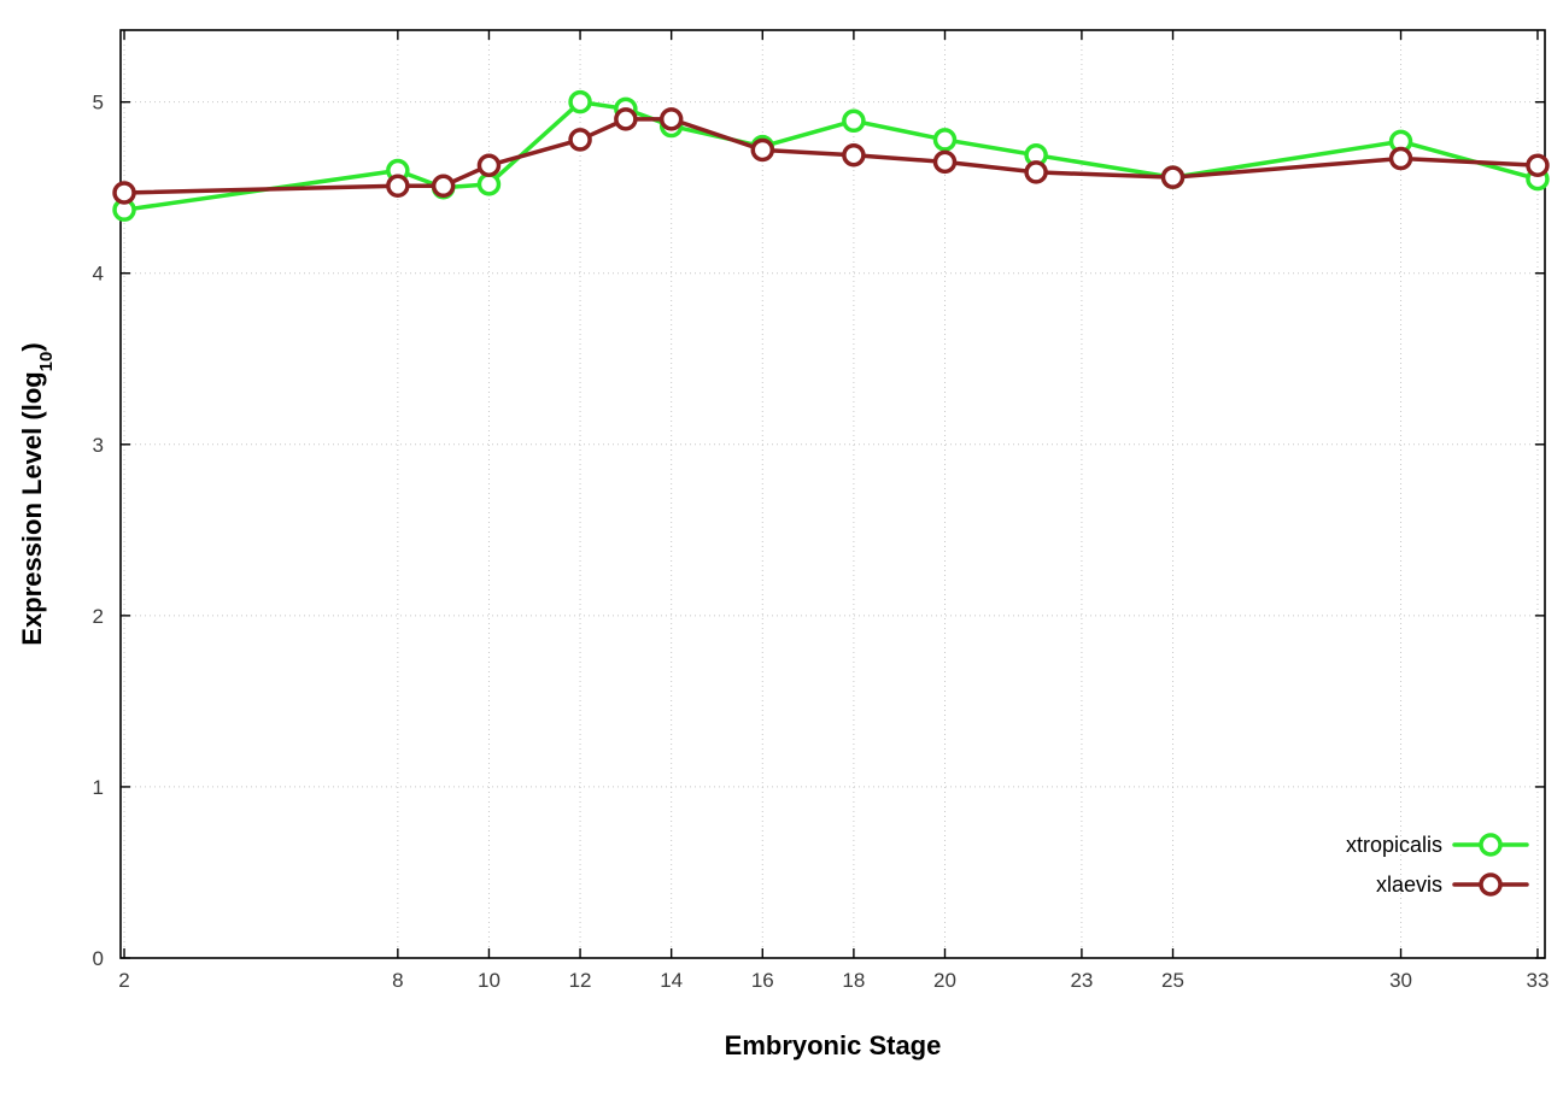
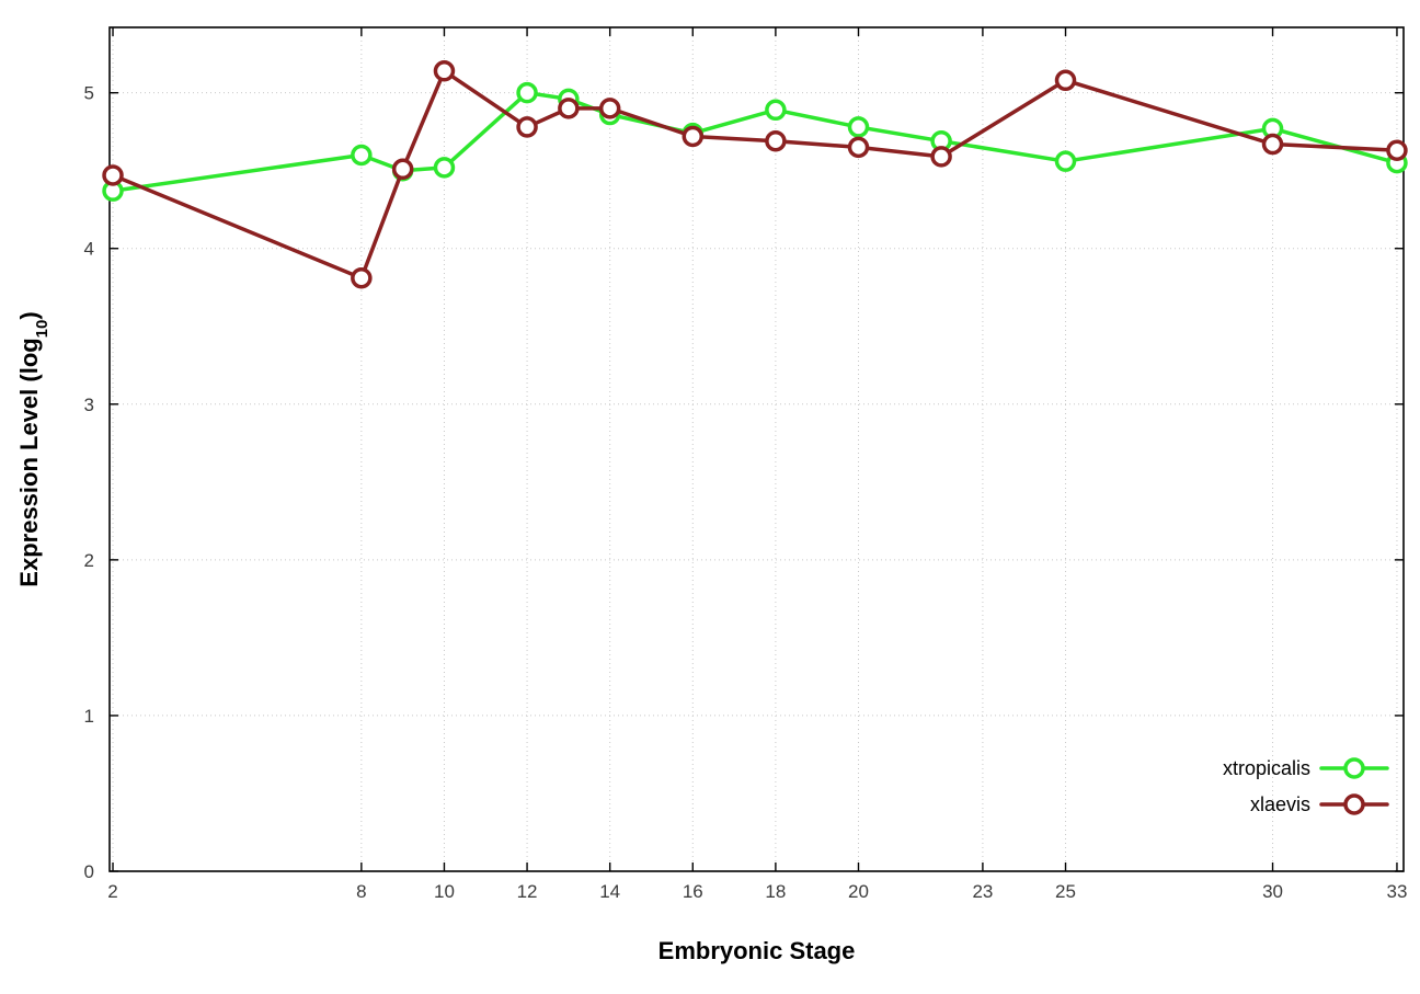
xlaevis/8: 4.51 -> 3.81
xlaevis/10: 4.63 -> 5.14
xlaevis/25: 4.56 -> 5.08
